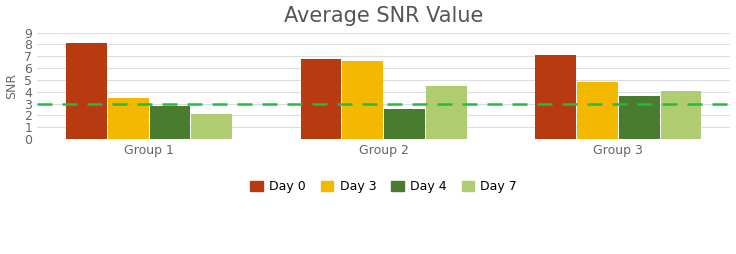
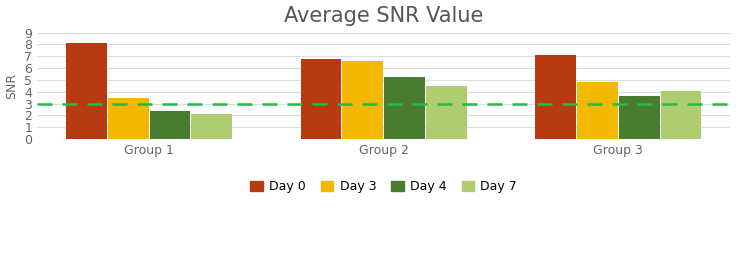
Day 4/Group 1: 2.8 -> 2.4
Day 4/Group 2: 2.5 -> 5.2
